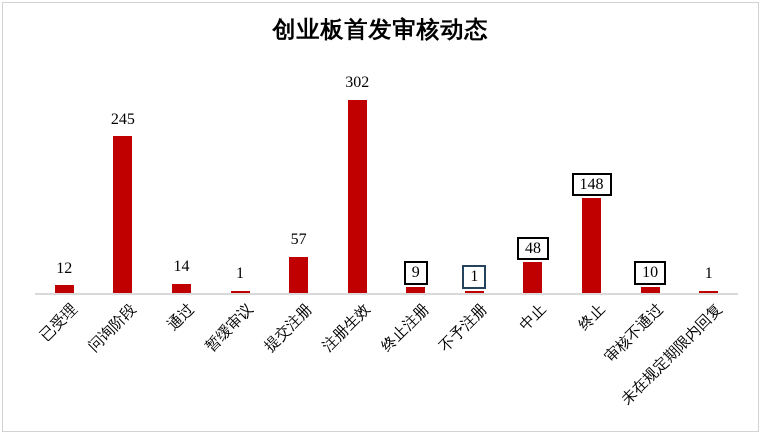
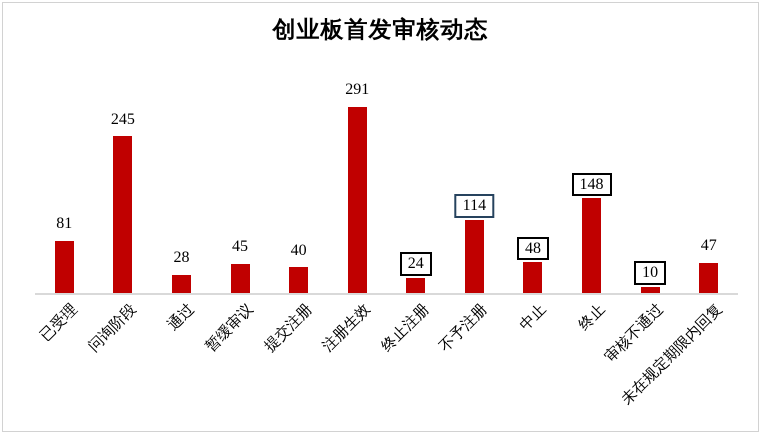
已受理: 12 -> 81
通过: 14 -> 28
暂缓审议: 1 -> 45
提交注册: 57 -> 40
注册生效: 302 -> 291
终止注册: 9 -> 24
不予注册: 1 -> 114
未在规定期限内回复: 1 -> 47
